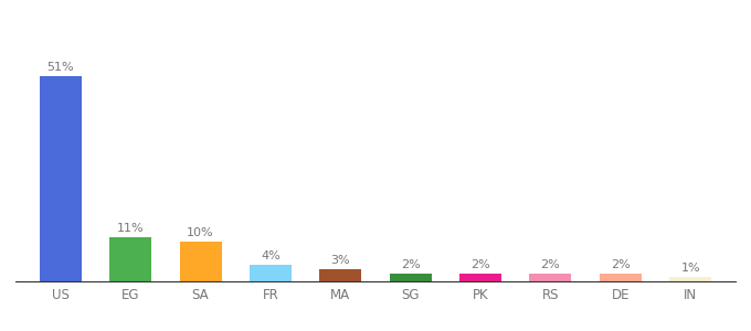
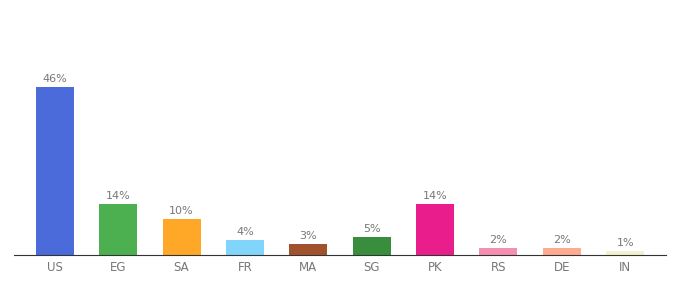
US: 51% -> 46%
EG: 11% -> 14%
SG: 2% -> 5%
PK: 2% -> 14%
